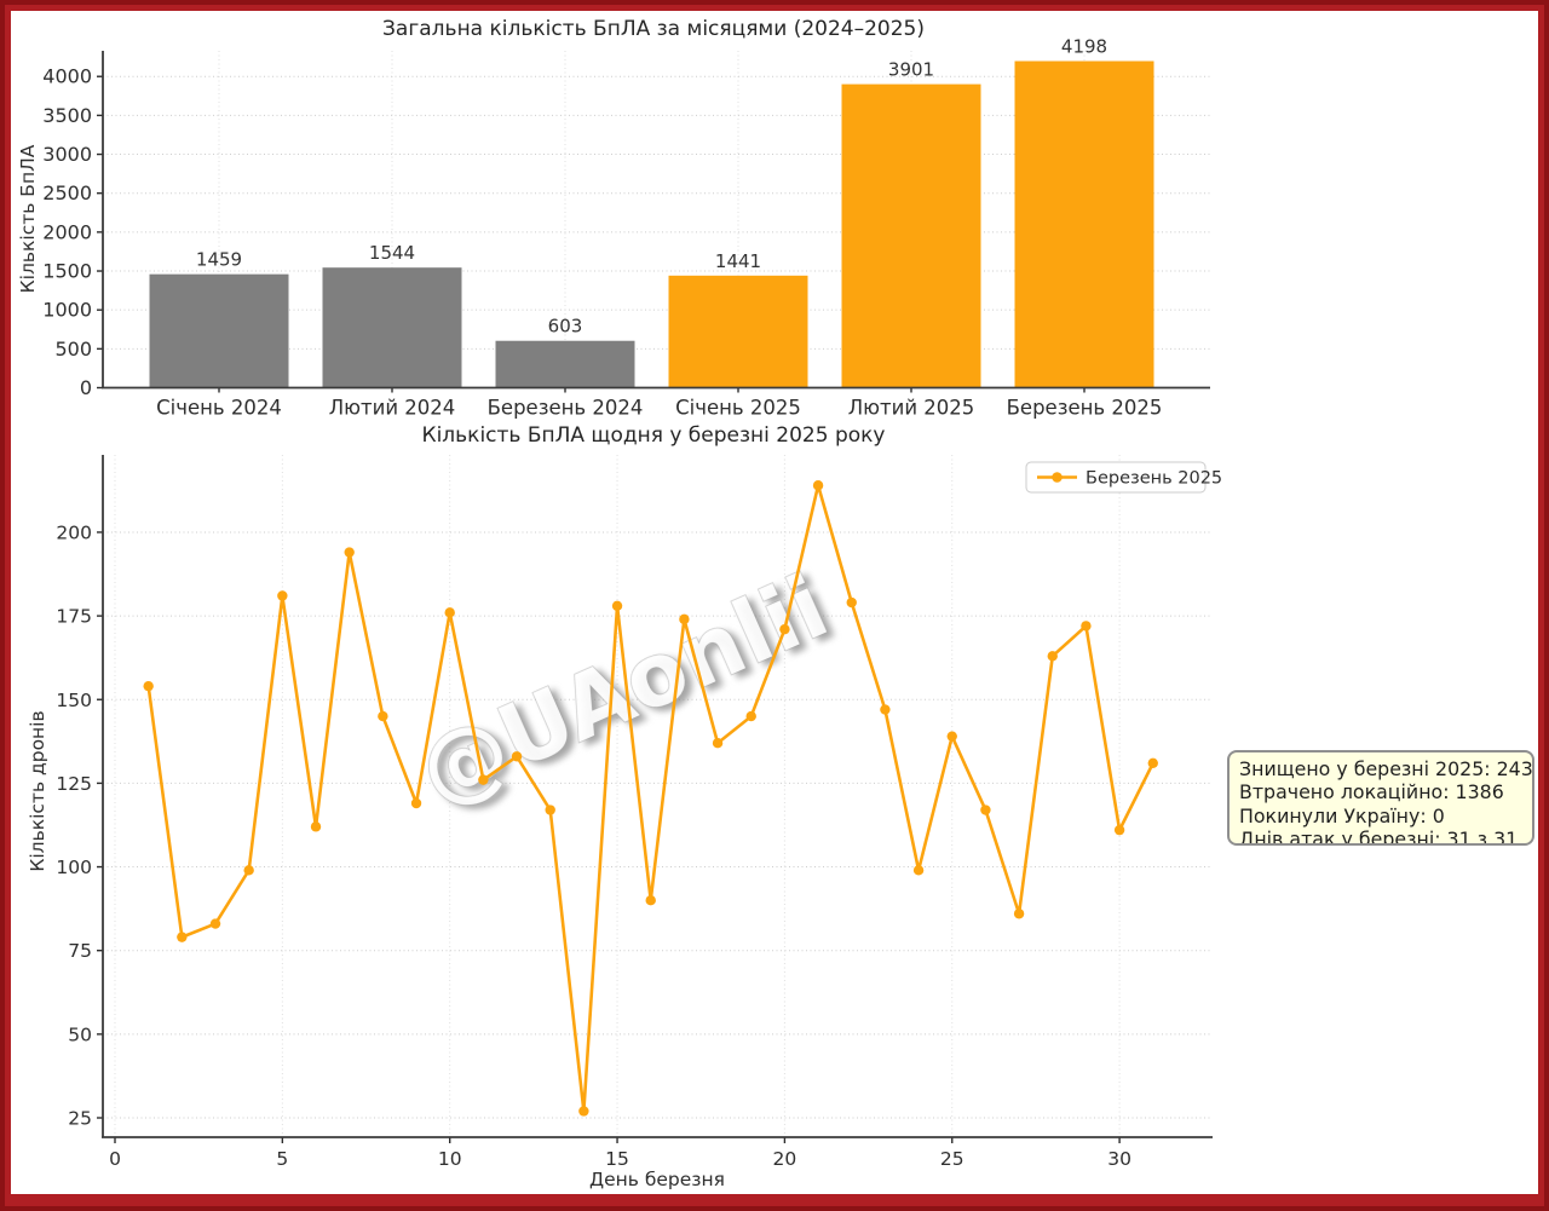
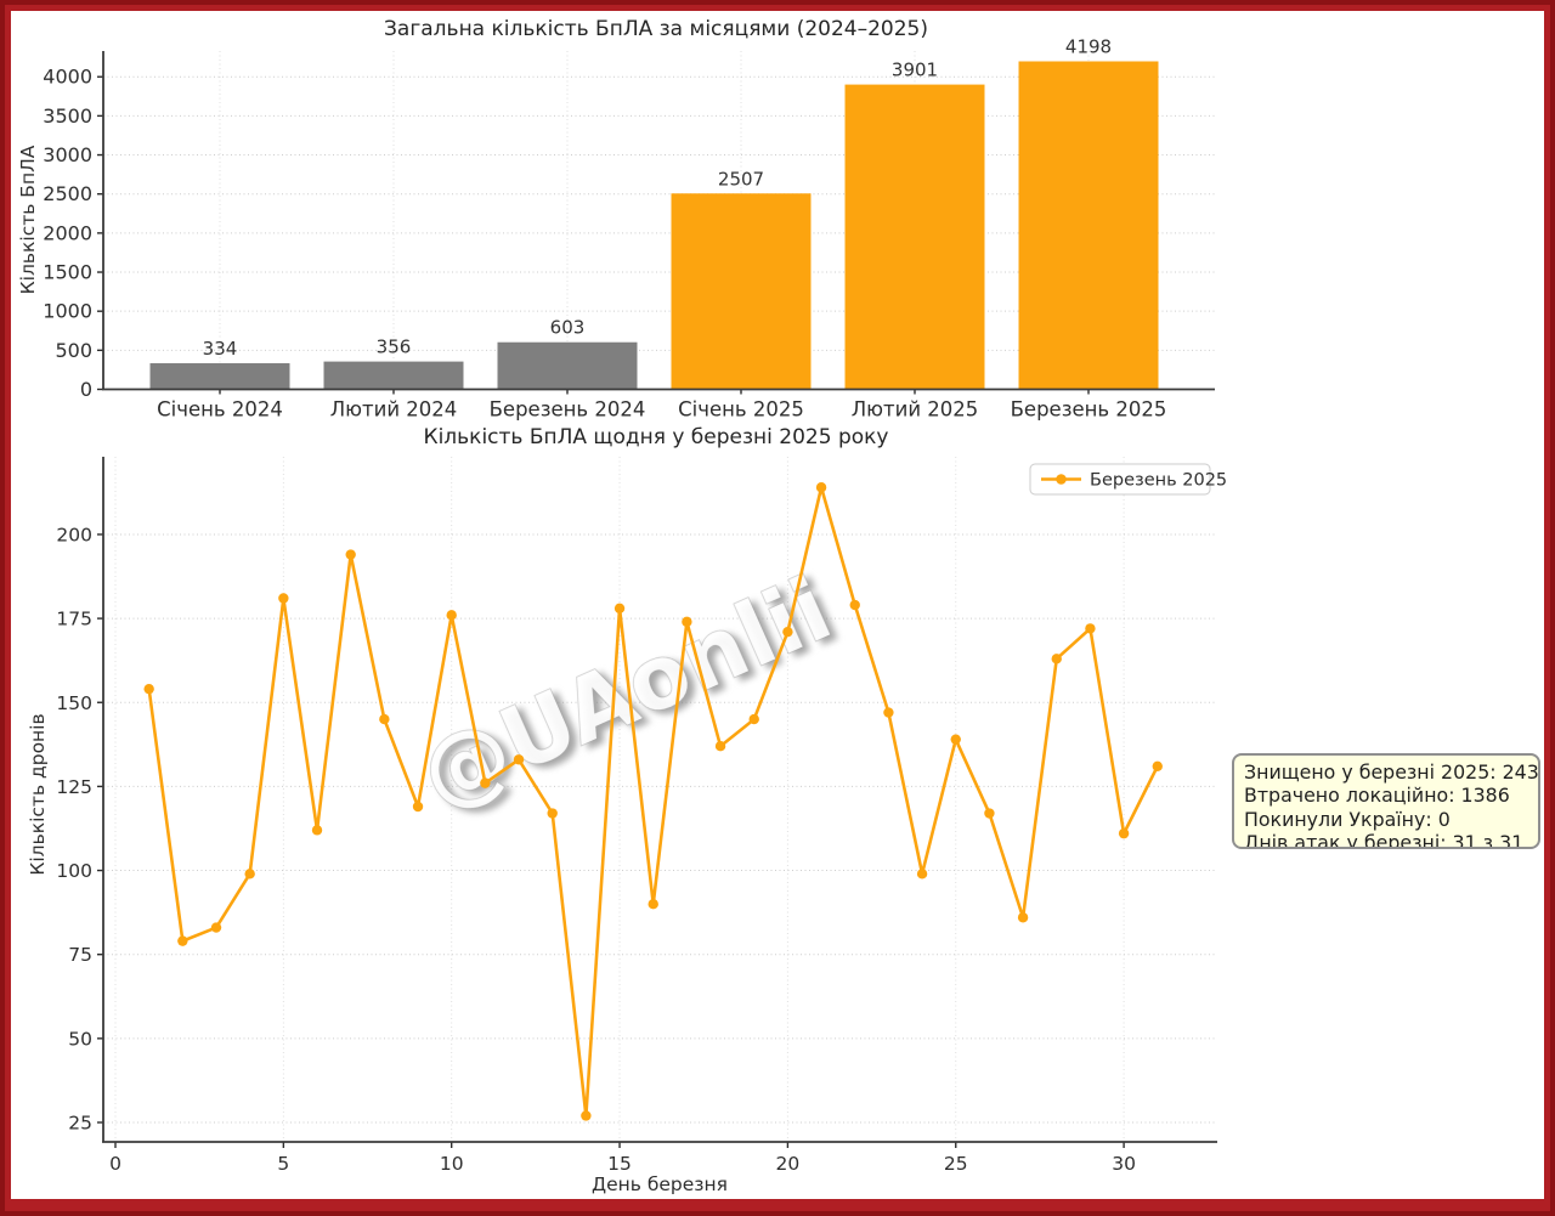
Загальна кількість БпЛА за місяцями (2024–2025)/Січень 2024: 1459 -> 334
Загальна кількість БпЛА за місяцями (2024–2025)/Лютий 2024: 1544 -> 356
Загальна кількість БпЛА за місяцями (2024–2025)/Січень 2025: 1441 -> 2507
